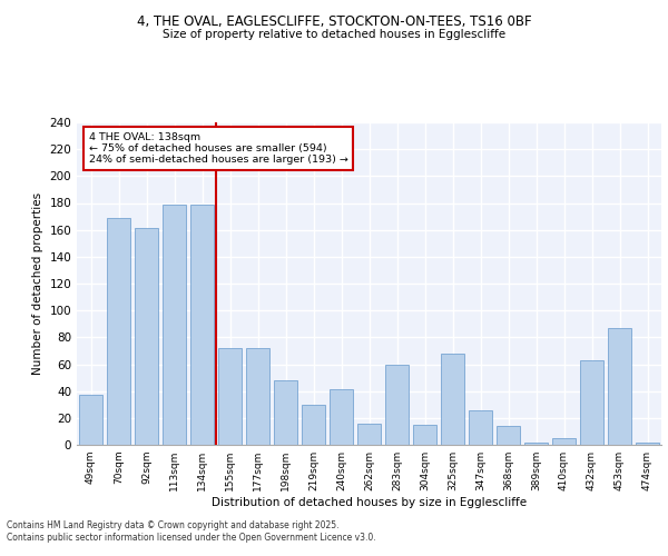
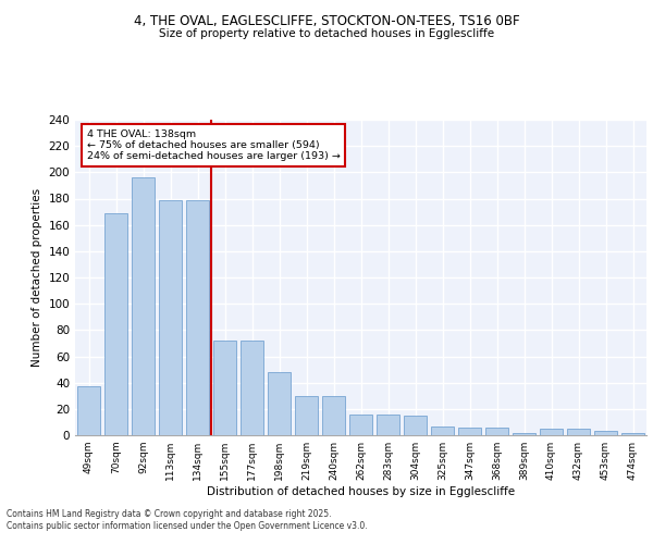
92sqm: 161 -> 196
240sqm: 41 -> 30
283sqm: 60 -> 16
325sqm: 68 -> 7
347sqm: 26 -> 6
368sqm: 14 -> 6
432sqm: 63 -> 5
453sqm: 87 -> 3
